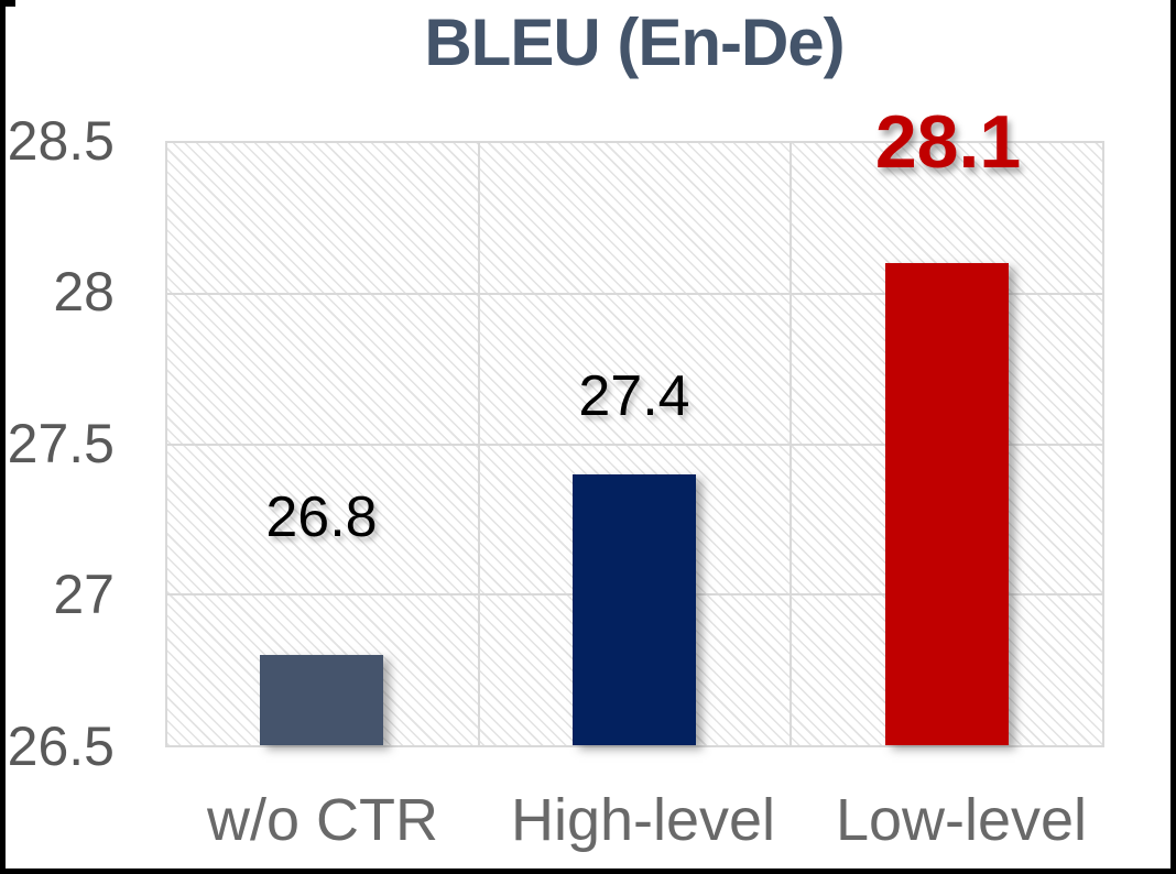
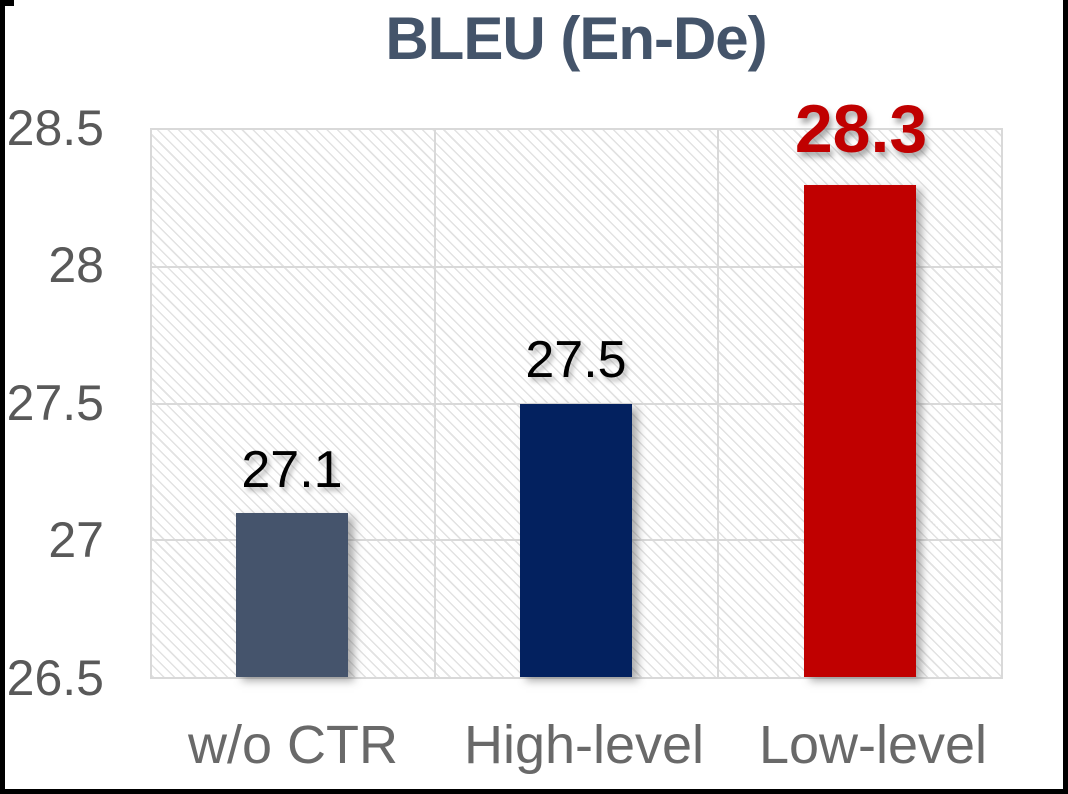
w/o CTR: 26.8 -> 27.1
High-level: 27.4 -> 27.5
Low-level: 28.1 -> 28.3
